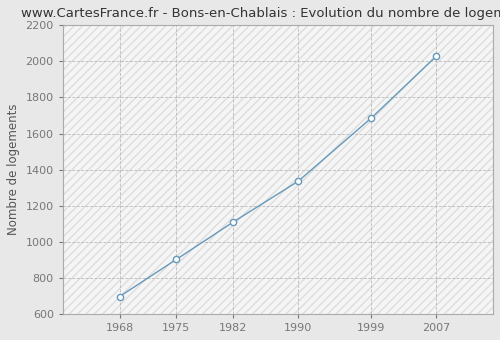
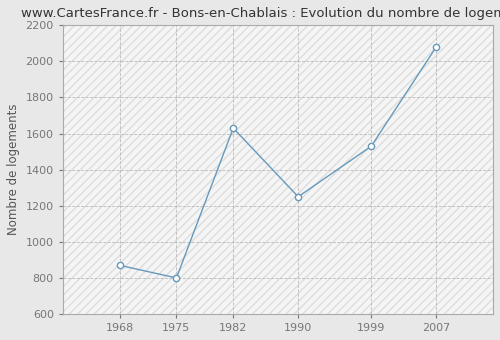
1968: 700 -> 870
1975: 900 -> 800
1982: 1110 -> 1630
1990: 1340 -> 1250
1999: 1690 -> 1530
2007: 2030 -> 2080
